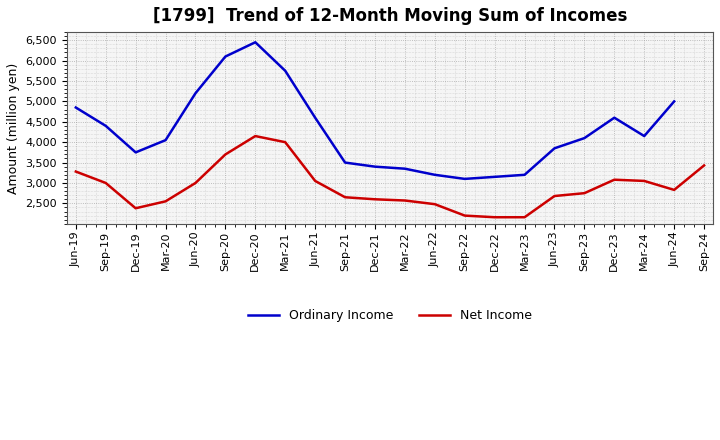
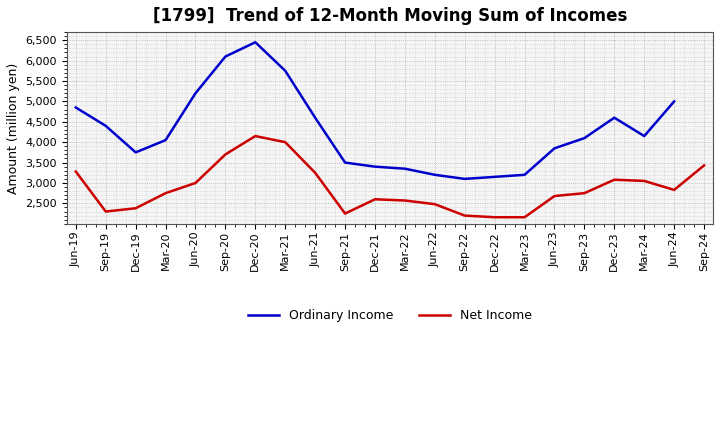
Net Income/Sep-19: 3,000 -> 2,300
Net Income/Mar-20: 2,550 -> 2,750
Net Income/Jun-21: 3,050 -> 3,250
Net Income/Sep-21: 2,650 -> 2,250
